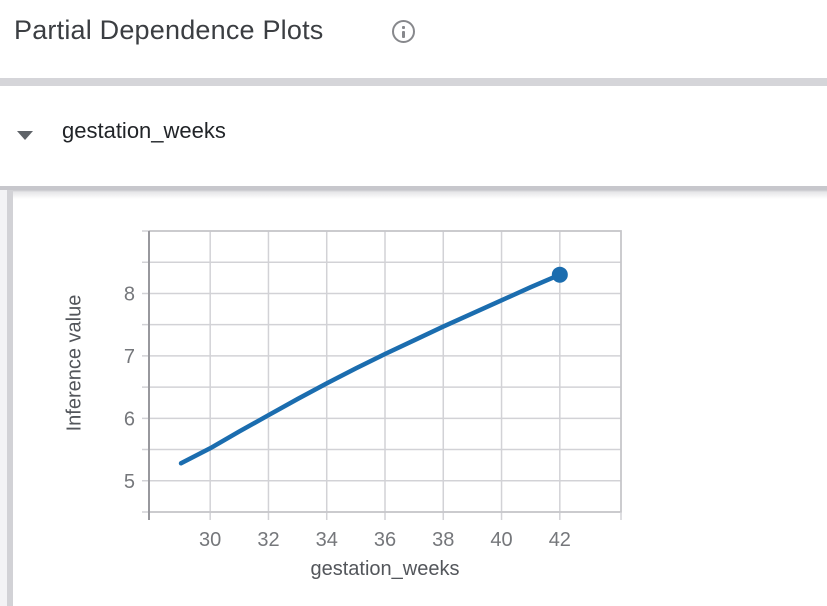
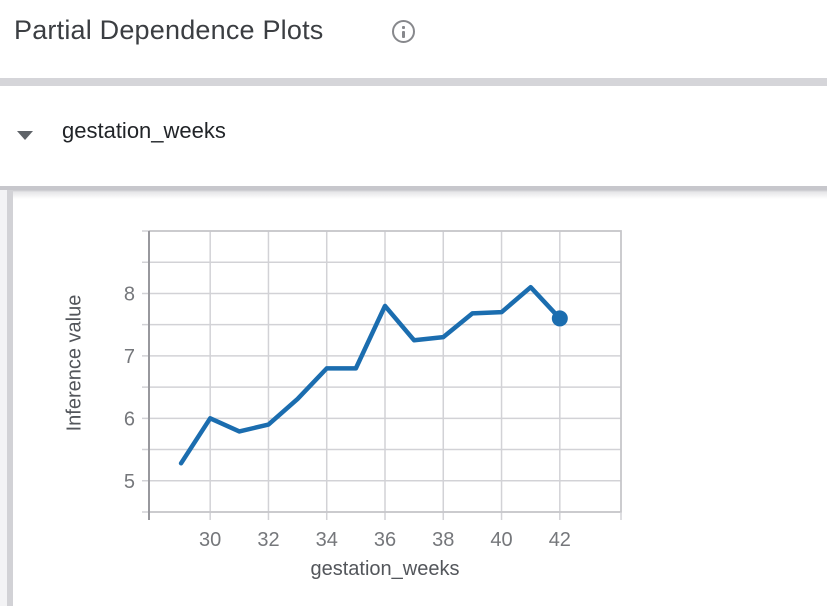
30: 5.5 -> 6.0
32: 6.0 -> 5.9
34: 6.6 -> 6.8
36: 7.0 -> 7.8
38: 7.5 -> 7.3
40: 7.9 -> 7.7
42: 8.3 -> 7.6
